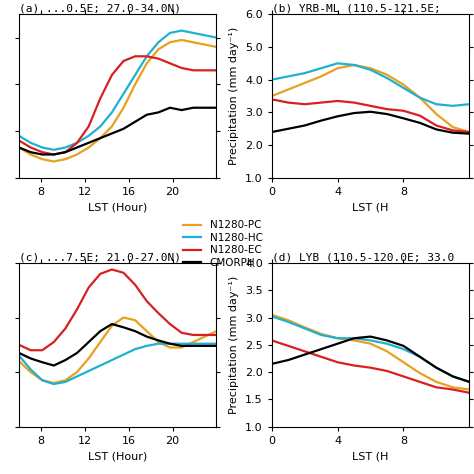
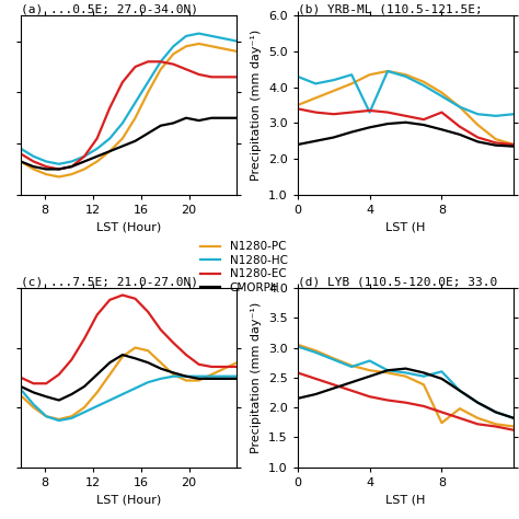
(b) YRB-ML (110.5-121.5E;/N1280-HC/0: 4.00 -> 4.30
(b) YRB-ML (110.5-121.5E;/N1280-HC/4: 4.50 -> 3.30
(b) YRB-ML (110.5-121.5E;/N1280-EC/8: 3.05 -> 3.30
(d) LYB (110.5-120.0E; 33.0/N1280-HC/4: 2.62 -> 2.78
(d) LYB (110.5-120.0E; 33.0/N1280-PC/8: 2.18 -> 1.74
(d) LYB (110.5-120.0E; 33.0/N1280-HC/8: 2.42 -> 2.60
